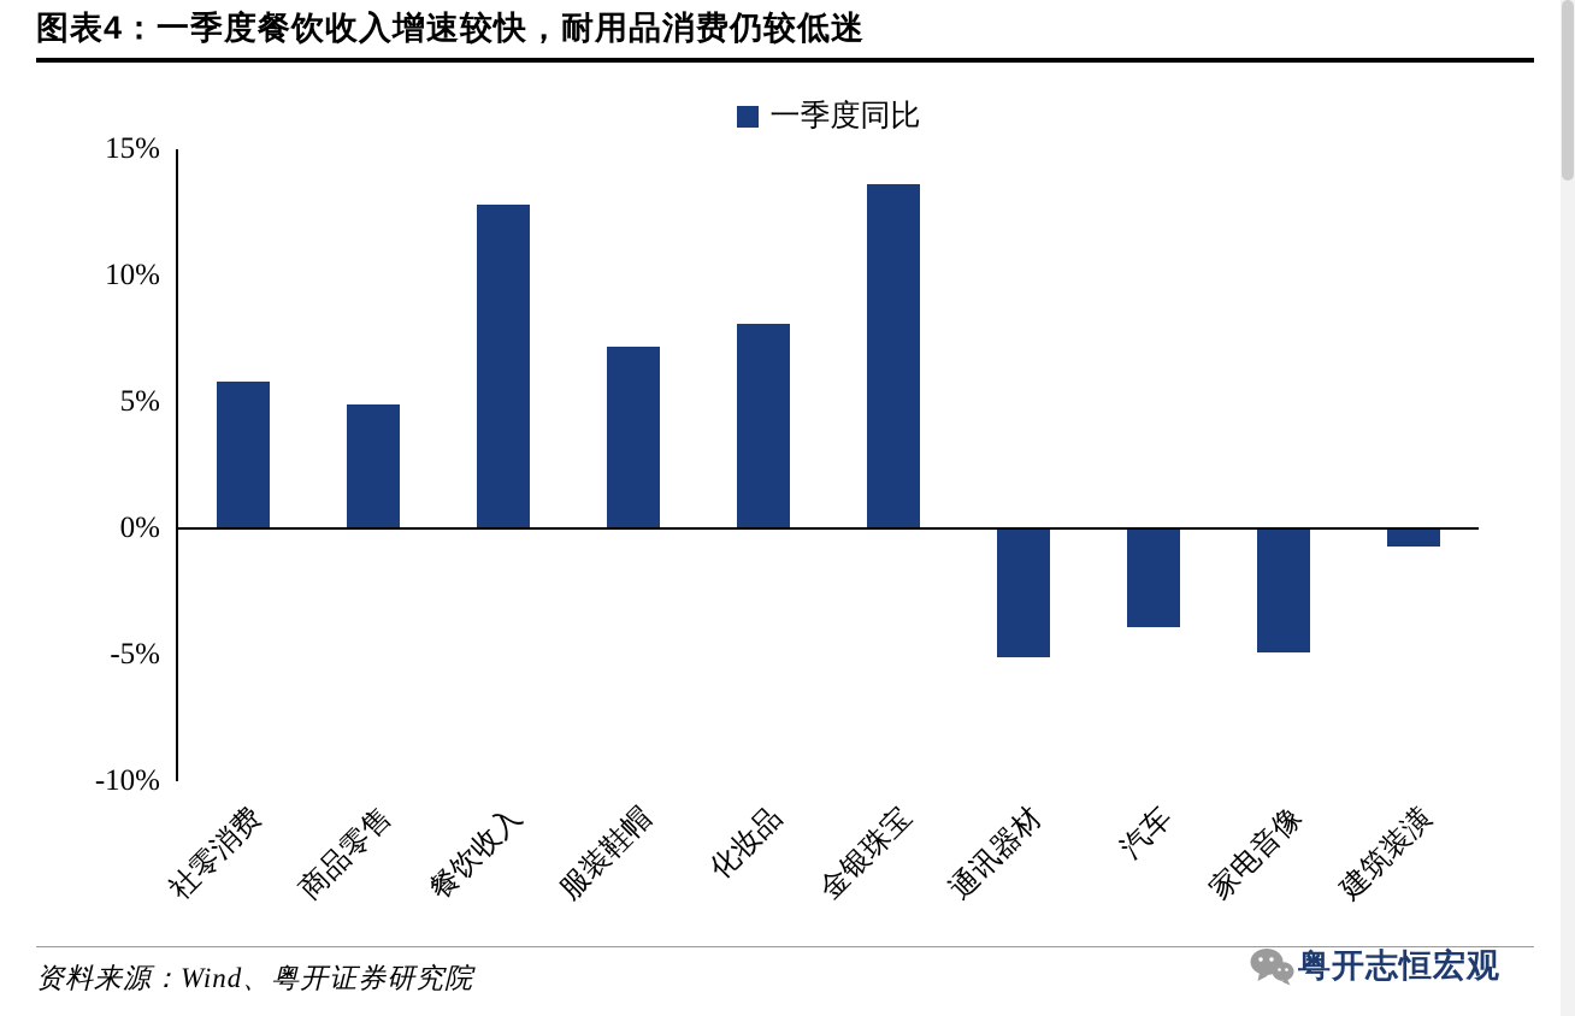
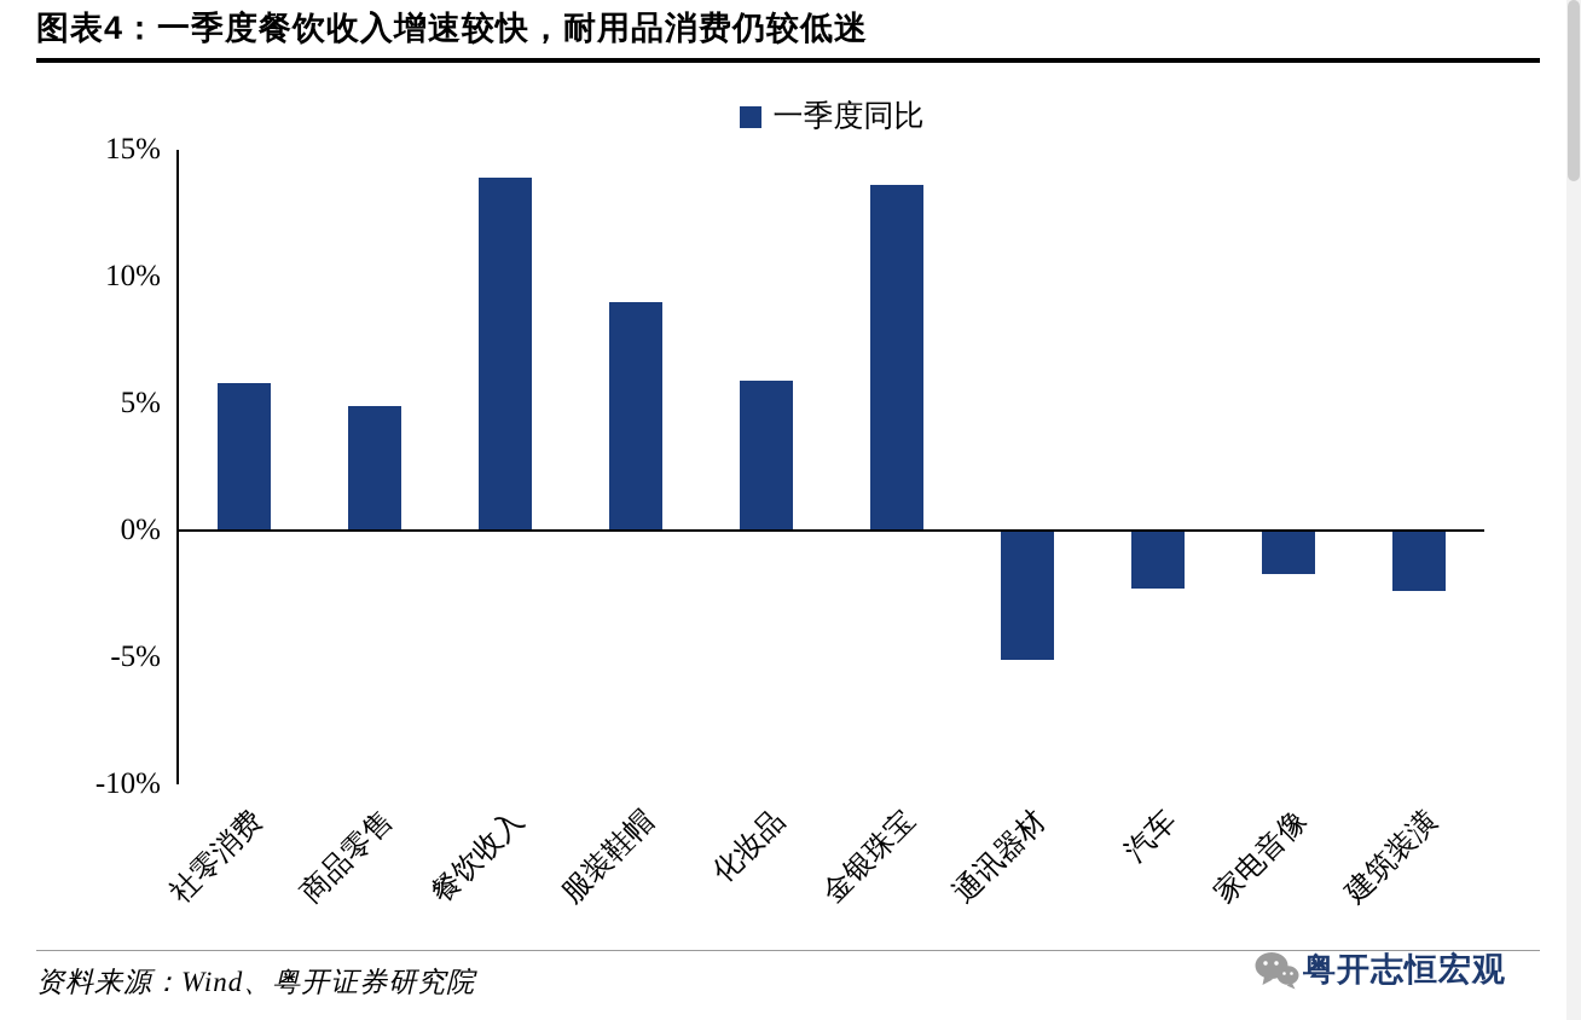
餐饮收入: 12.8% -> 13.9%
服装鞋帽: 7.2% -> 9.0%
化妆品: 8.1% -> 5.9%
汽车: -3.9% -> -2.3%
家电音像: -4.9% -> -1.7%
建筑装潢: -0.7% -> -2.4%
